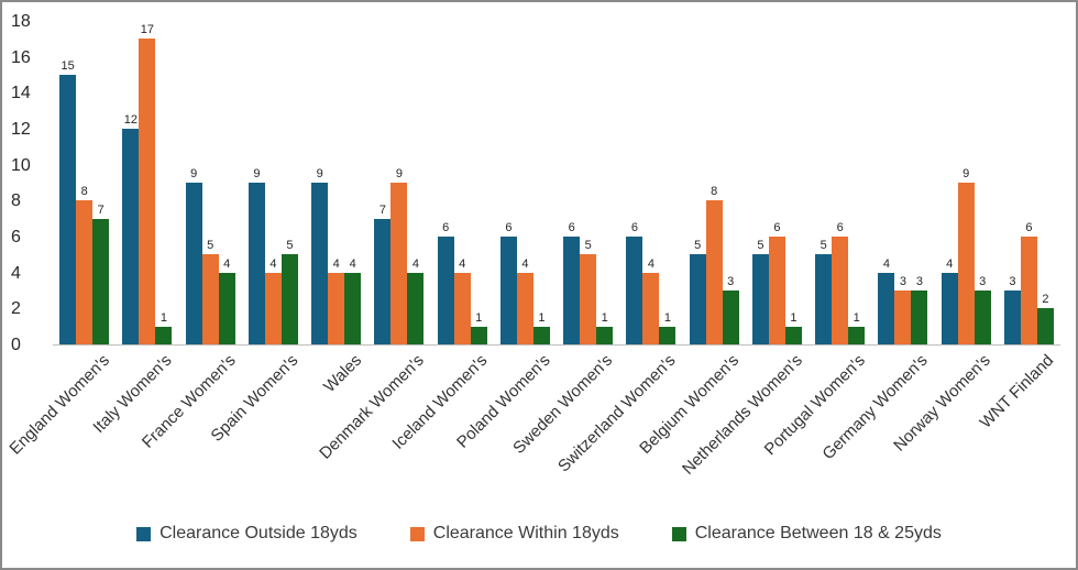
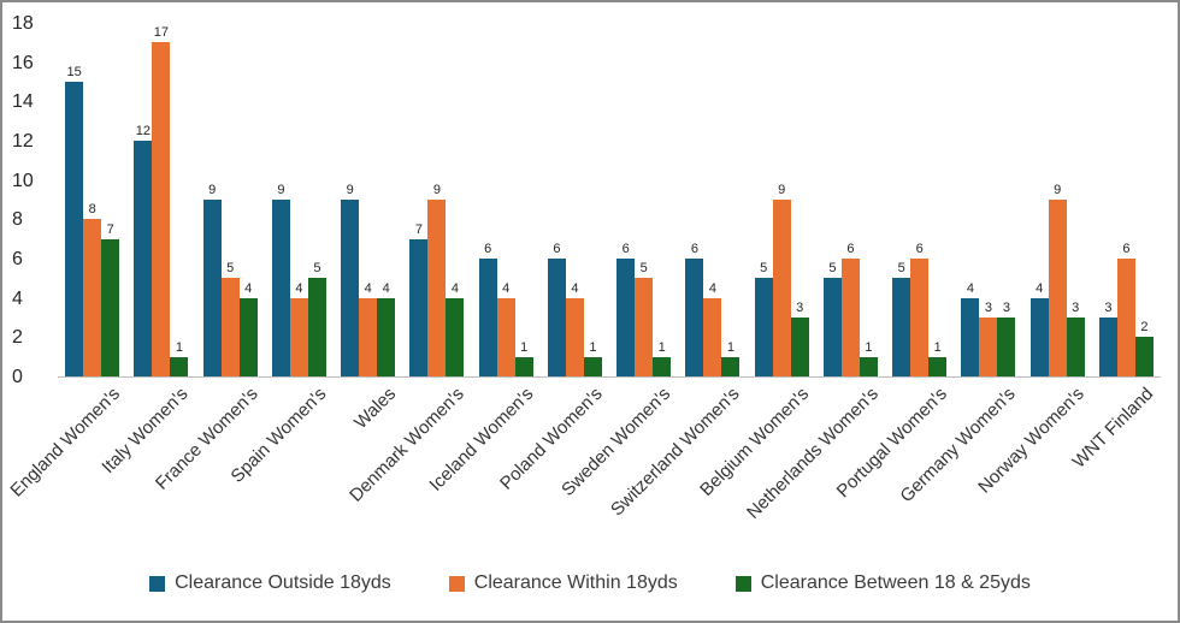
Clearance Within 18yds/Belgium Women's: 8 -> 9
